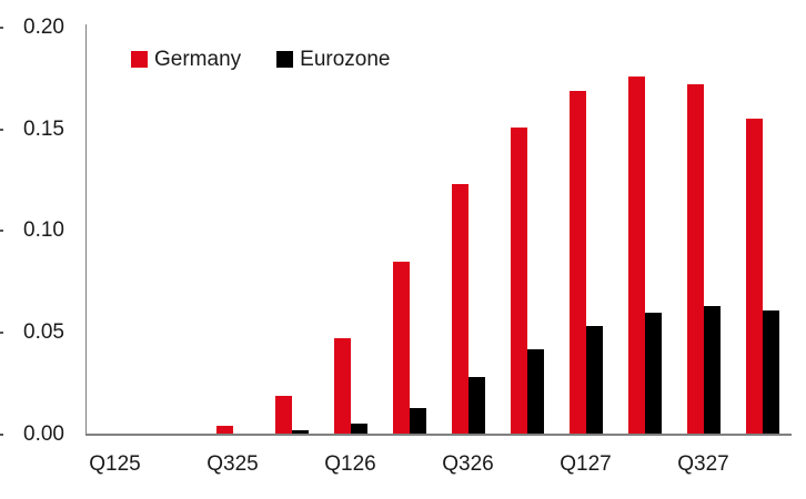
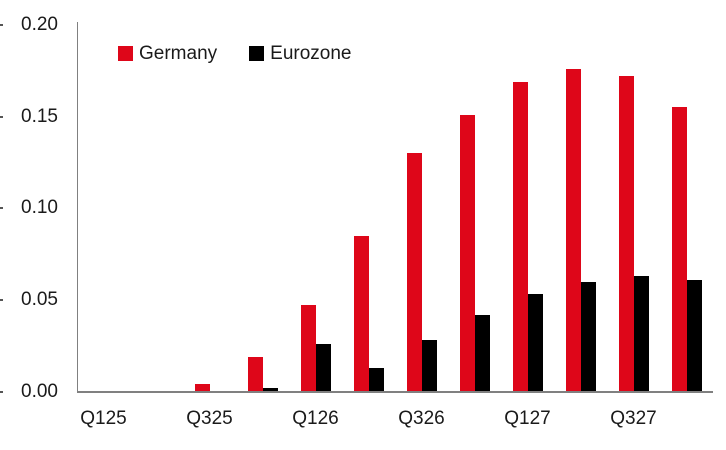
Eurozone/Q126: 0.005 -> 0.026
Germany/Q326: 0.123 -> 0.130
